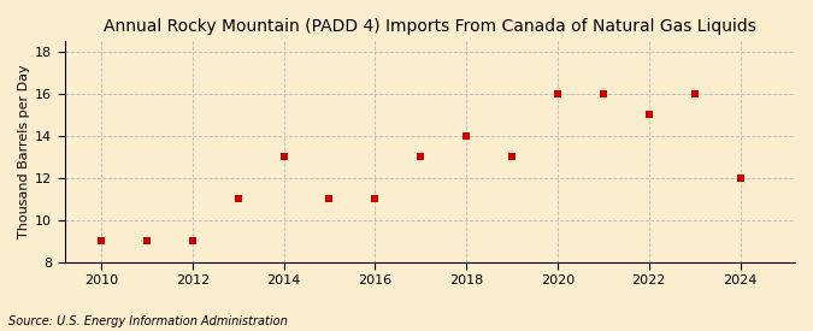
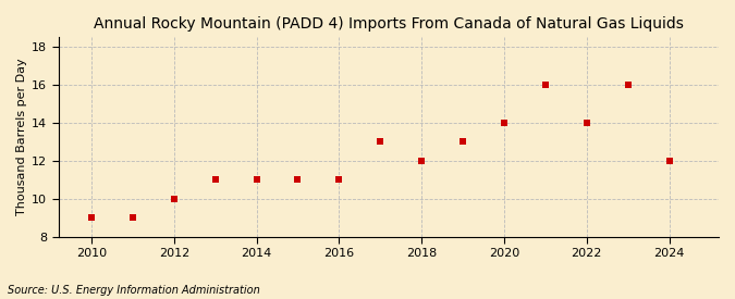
2012: 9 -> 10
2014: 13 -> 11
2018: 14 -> 12
2020: 16 -> 14
2022: 15 -> 14
